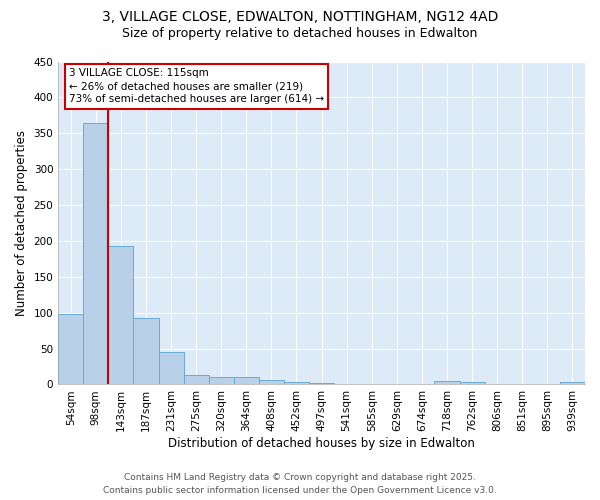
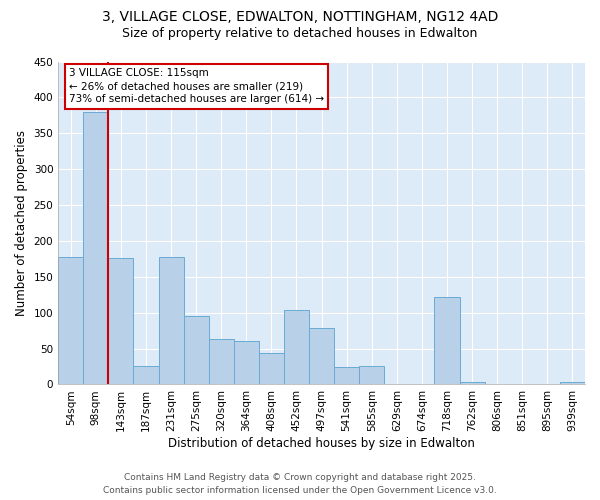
54sqm: 98 -> 178
98sqm: 365 -> 380
143sqm: 193 -> 176
187sqm: 93 -> 26
231sqm: 45 -> 178
275sqm: 13 -> 96
320sqm: 10 -> 64
364sqm: 10 -> 60
408sqm: 6 -> 44
452sqm: 4 -> 104
497sqm: 2 -> 78
541sqm: 1 -> 24
585sqm: 1 -> 26
718sqm: 5 -> 122
